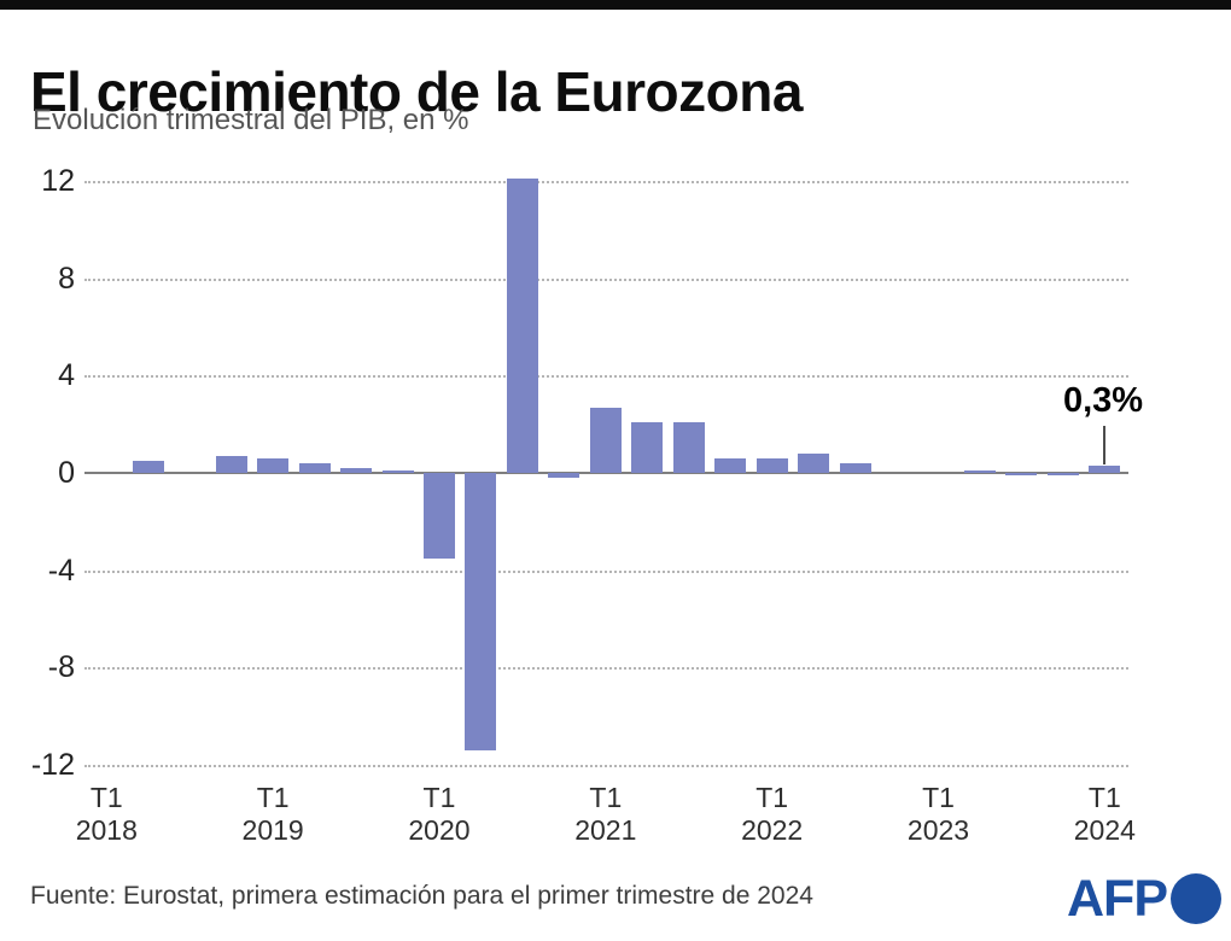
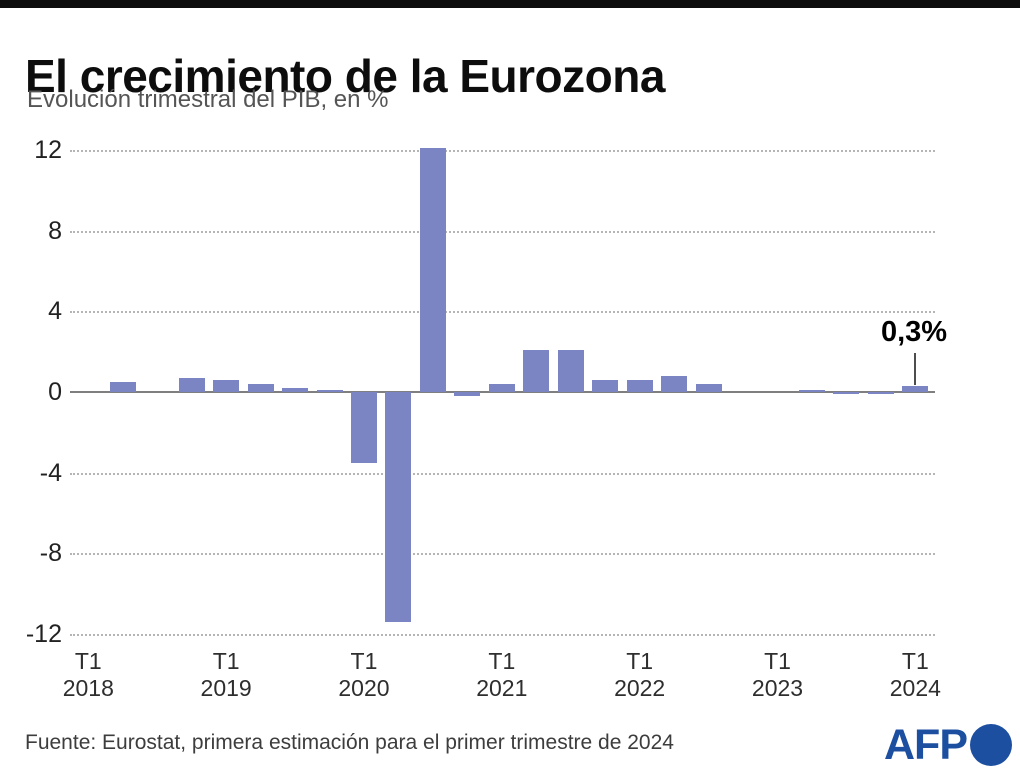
T1 2021: 2.7 -> 0.4
